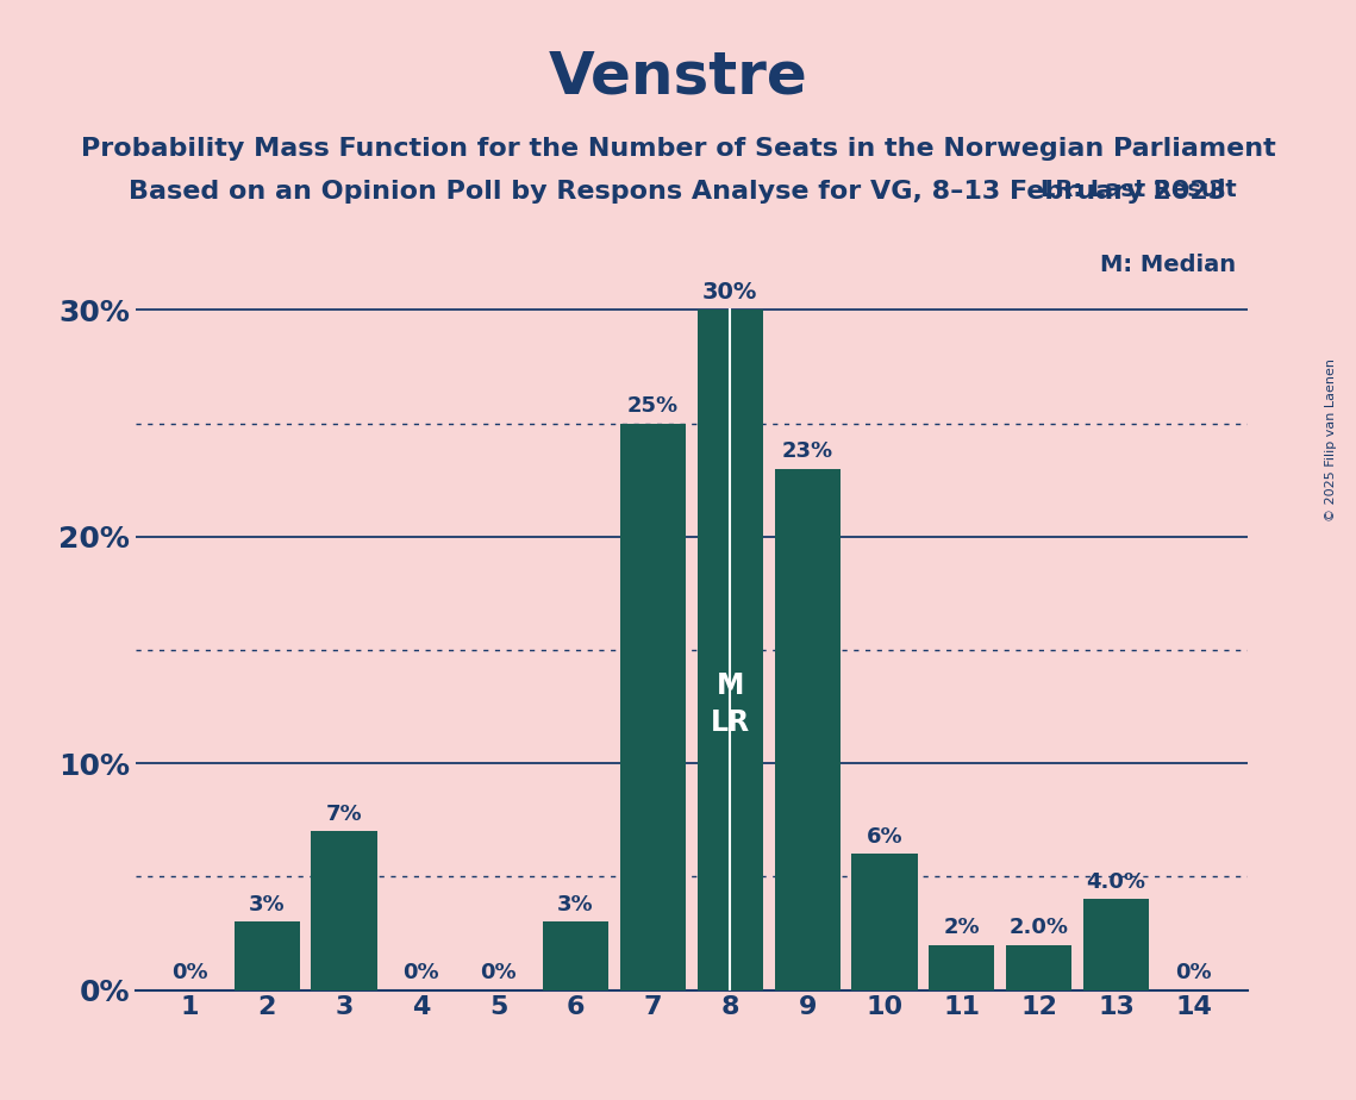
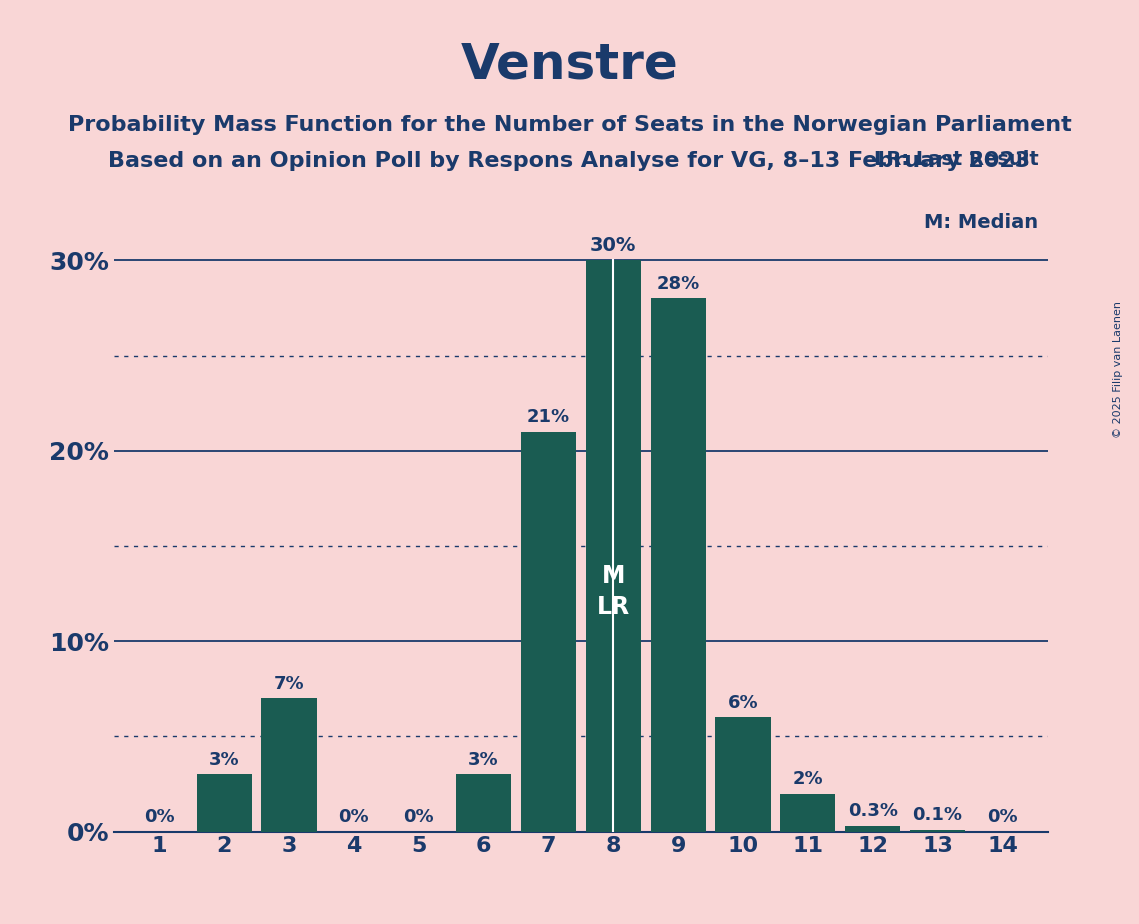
7: 25% -> 21%
9: 23% -> 28%
12: 2.0% -> 0.3%
13: 4.0% -> 0.1%
